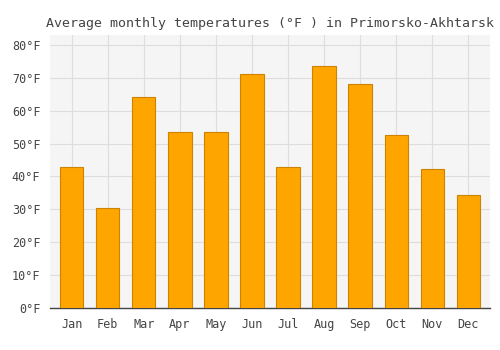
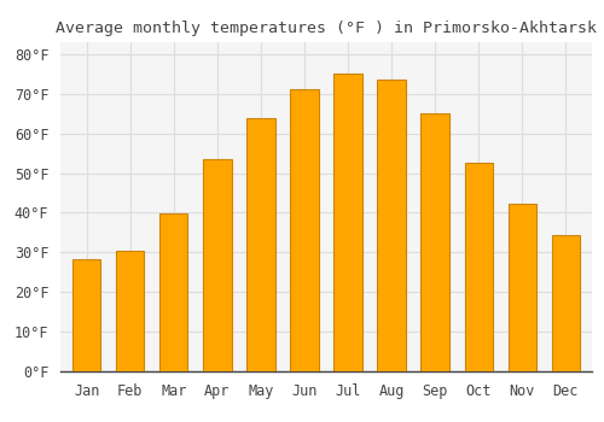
Jan: 43.0°F -> 28.4°F
Mar: 64.0°F -> 39.9°F
May: 53.5°F -> 63.9°F
Jul: 43.0°F -> 75.0°F
Sep: 68.0°F -> 65.1°F
